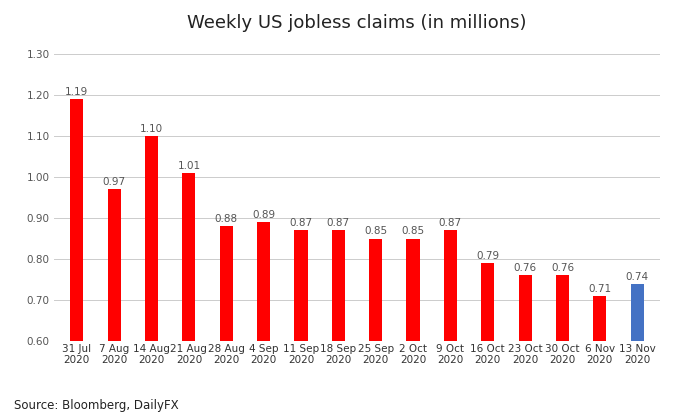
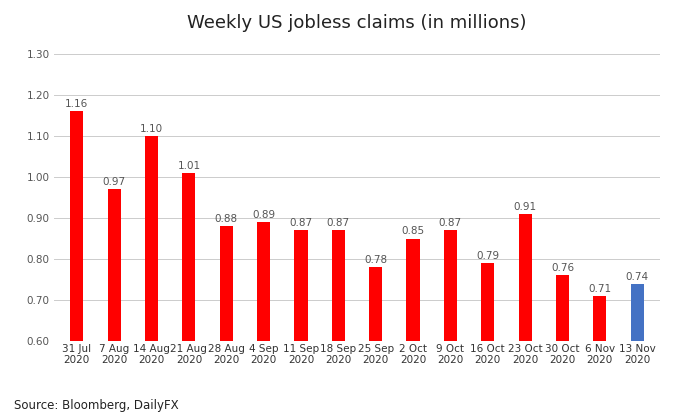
31 Jul 2020: 1.19 -> 1.16
25 Sep 2020: 0.85 -> 0.78
23 Oct 2020: 0.76 -> 0.91
